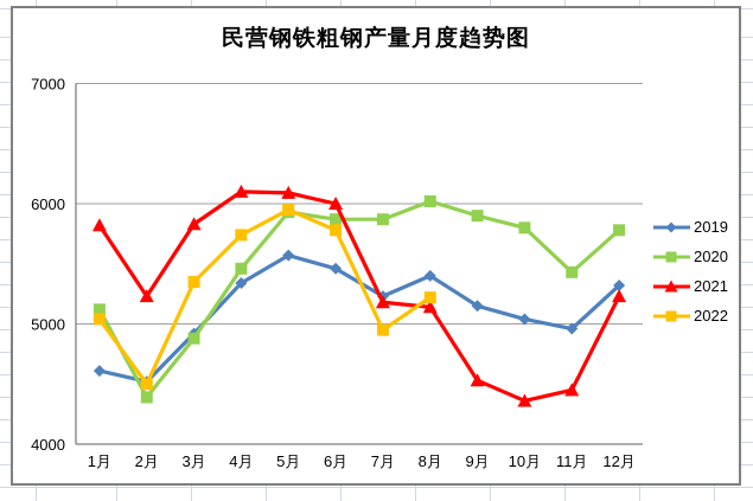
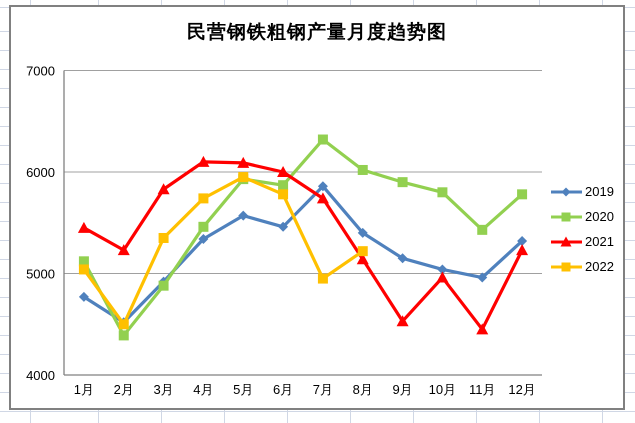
2019/1月: 4610 -> 4770
2021/1月: 5820 -> 5450
2019/7月: 5230 -> 5860
2020/7月: 5870 -> 6320
2021/7月: 5180 -> 5740
2021/10月: 4360 -> 4960
